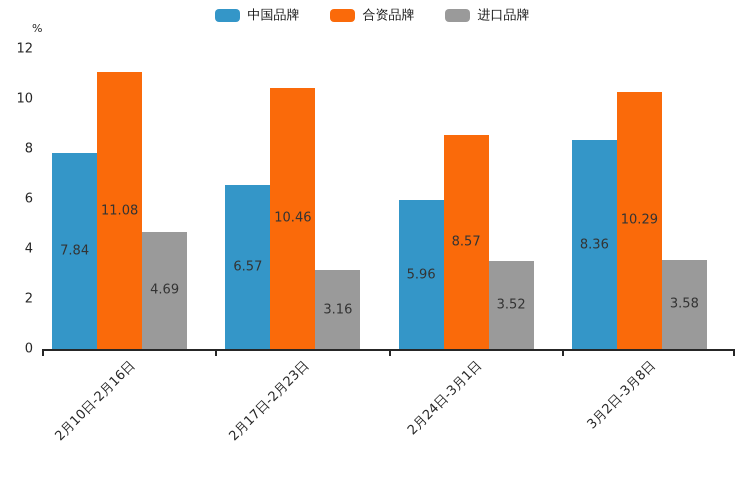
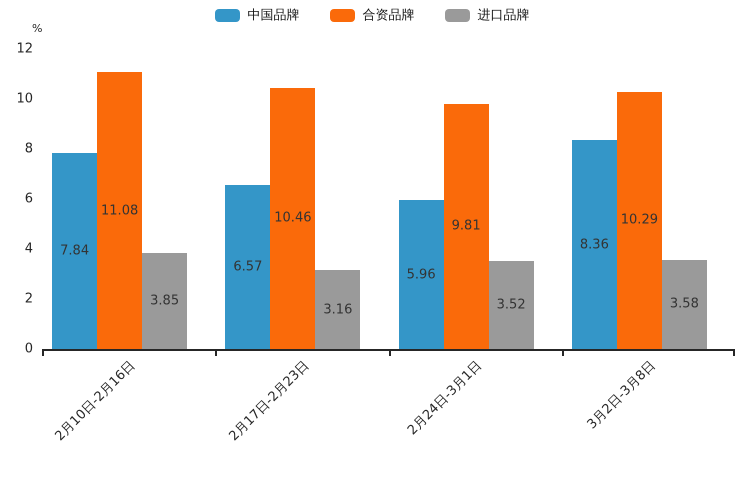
进口品牌/2月10日-2月16日: 4.69 -> 3.85
合资品牌/2月24日-3月1日: 8.57 -> 9.81
